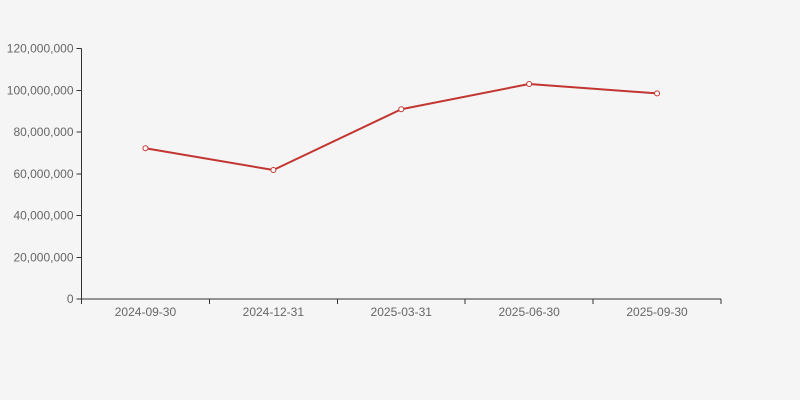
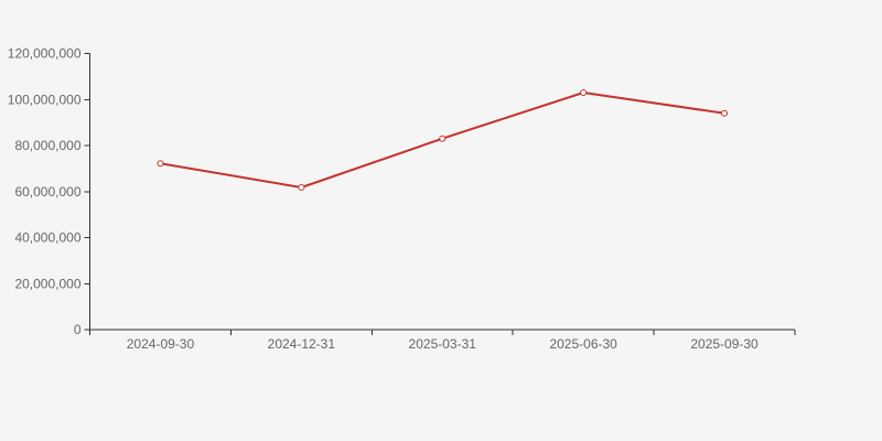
2025-03-31: 91000000 -> 83000000
2025-09-30: 98000000 -> 94000000
